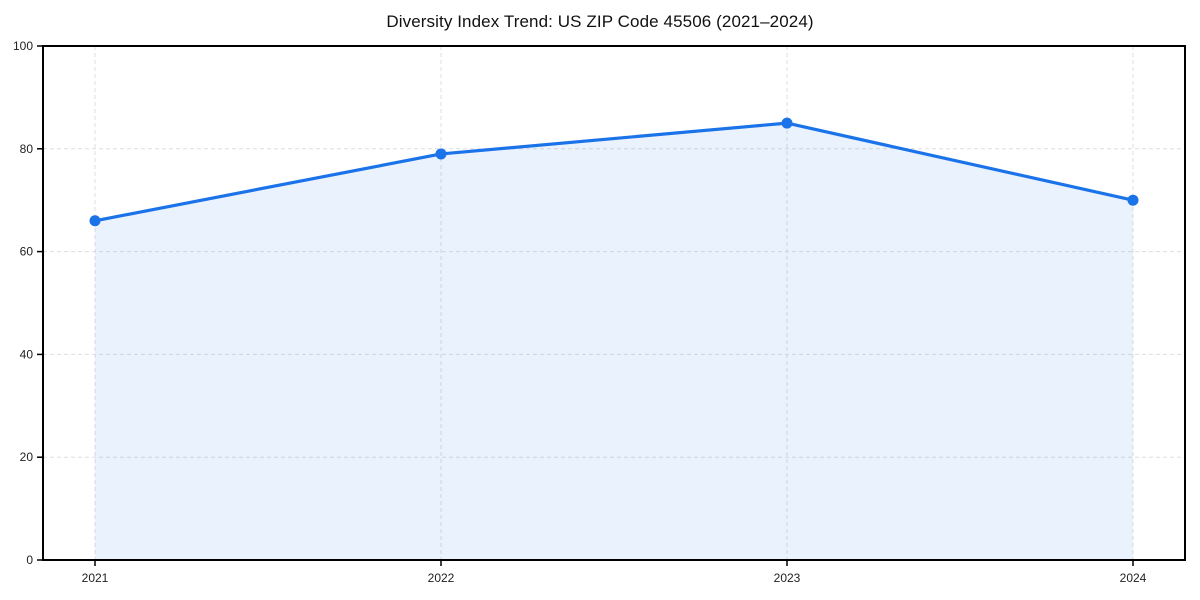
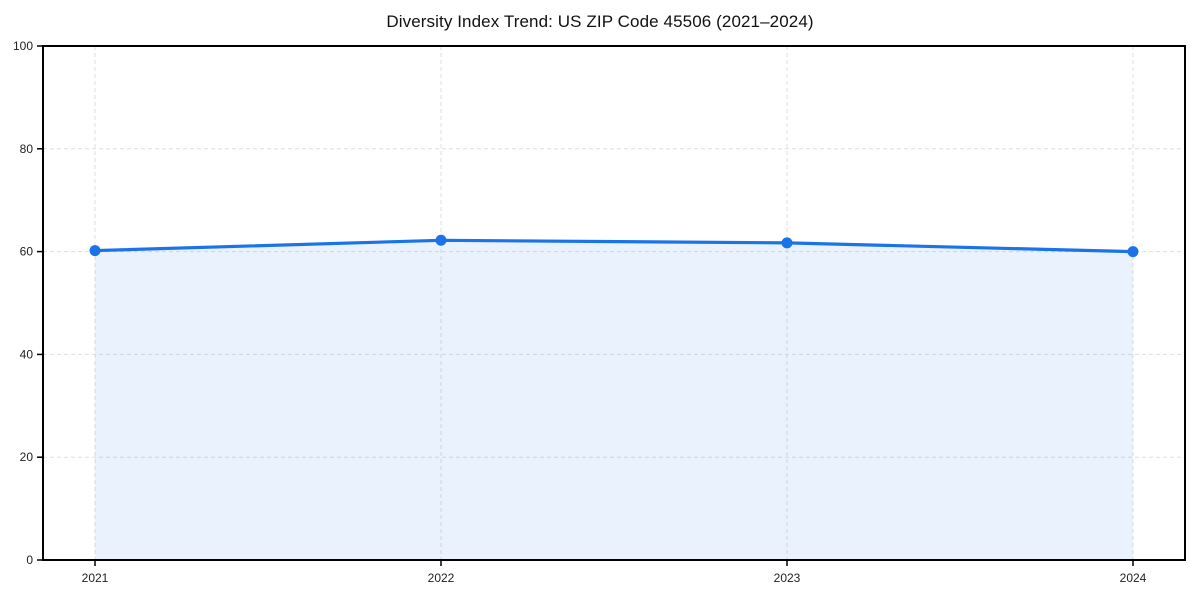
2021: 66 -> 60
2022: 79 -> 62
2023: 85 -> 62
2024: 70 -> 60
